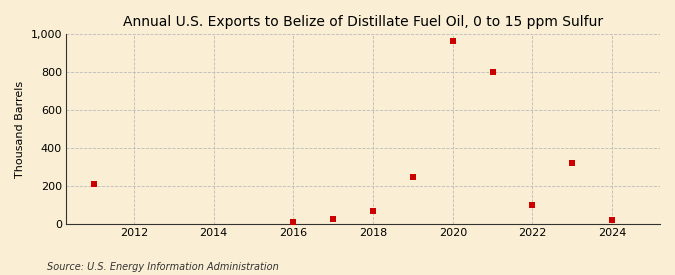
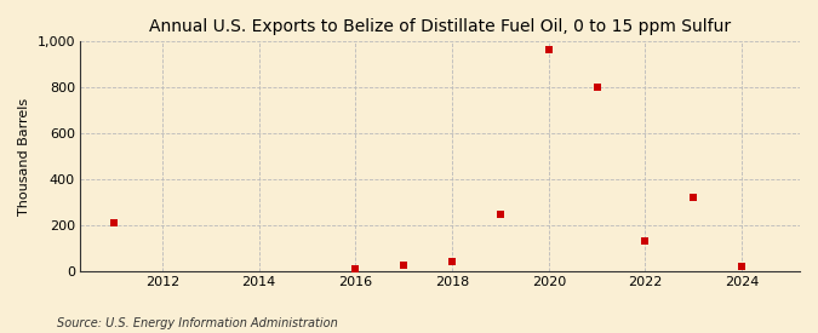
2018: 70 -> 40
2022: 100 -> 130
